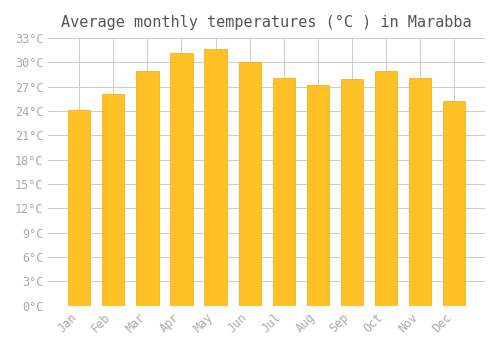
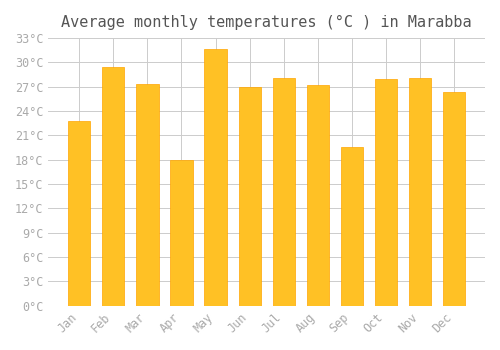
Jan: 24.2°C -> 22.8°C
Feb: 26.1°C -> 29.4°C
Mar: 29.0°C -> 27.4°C
Apr: 31.2°C -> 18.0°C
Jun: 30.1°C -> 27.0°C
Sep: 28.0°C -> 19.6°C
Oct: 29.0°C -> 28.0°C
Dec: 25.2°C -> 26.4°C
